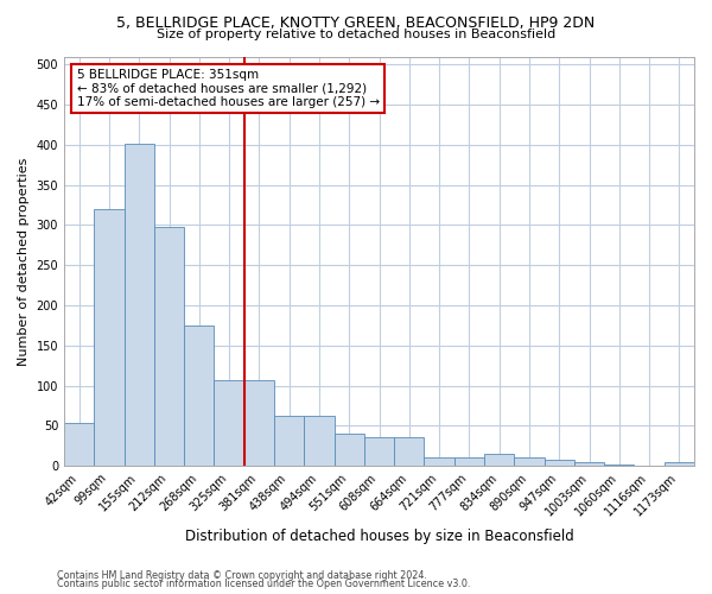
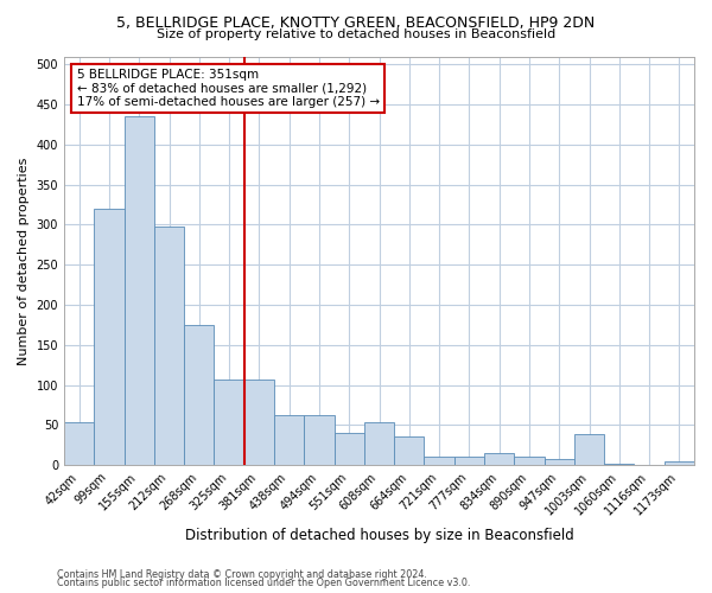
155sqm: 401 -> 436
608sqm: 35 -> 54
1003sqm: 4 -> 38
